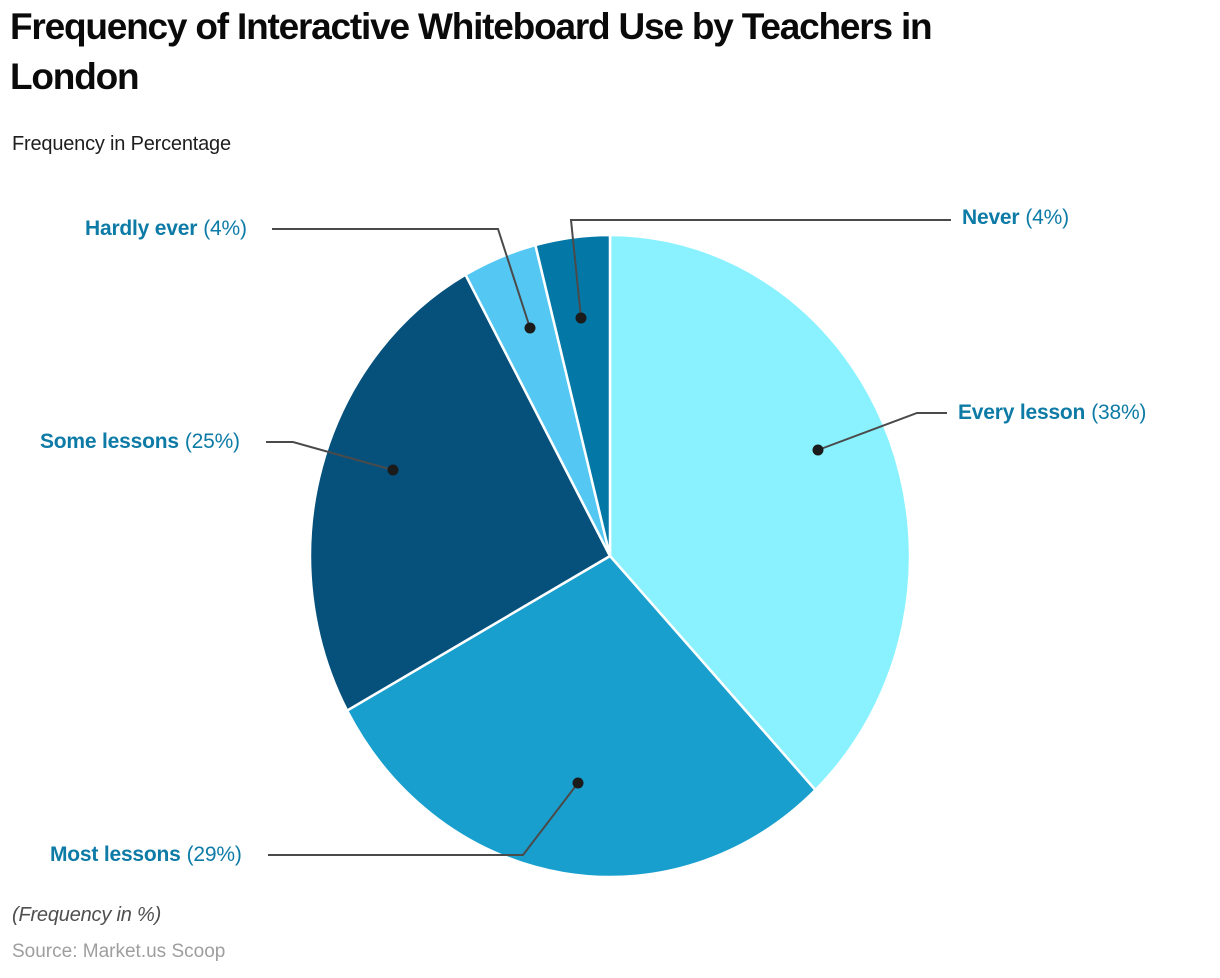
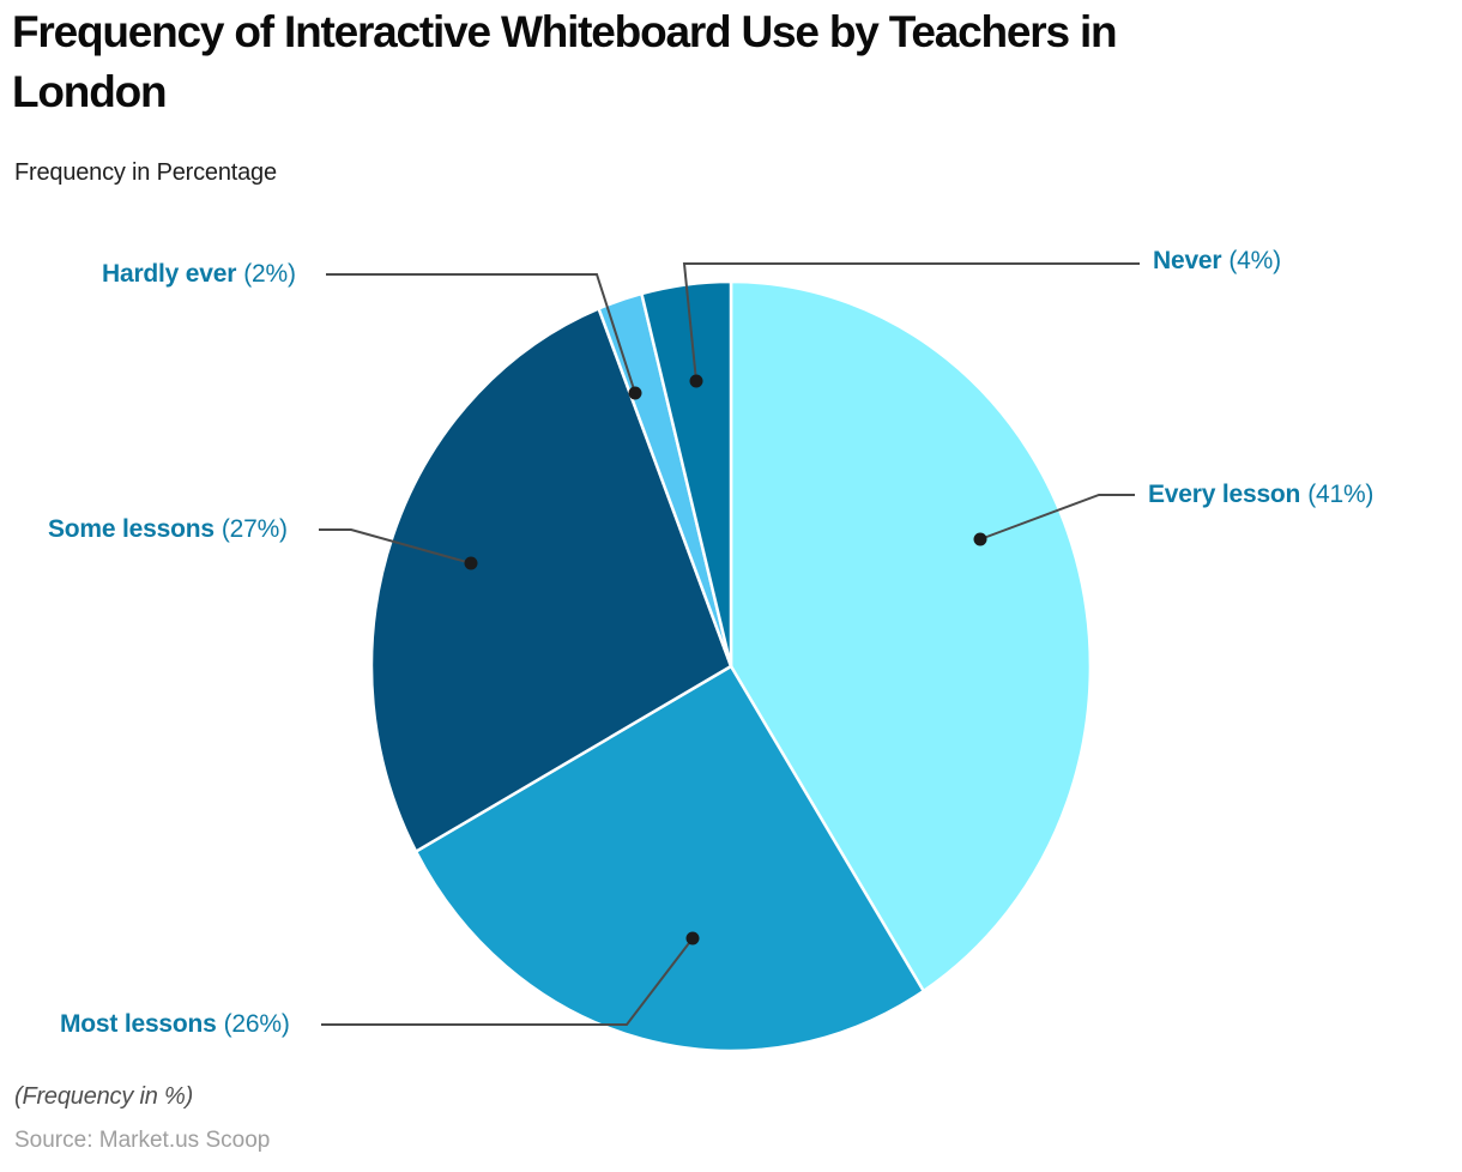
Every lesson: 38% -> 41%
Most lessons: 29% -> 26%
Some lessons: 25% -> 27%
Hardly ever: 4% -> 2%
